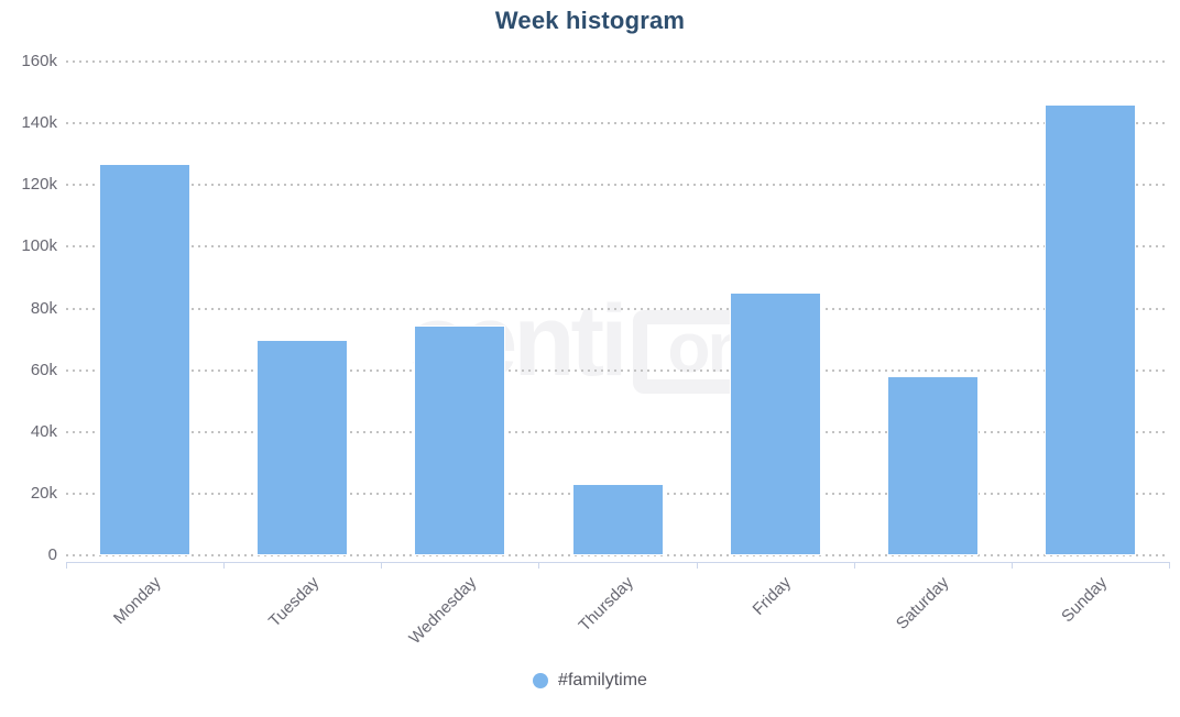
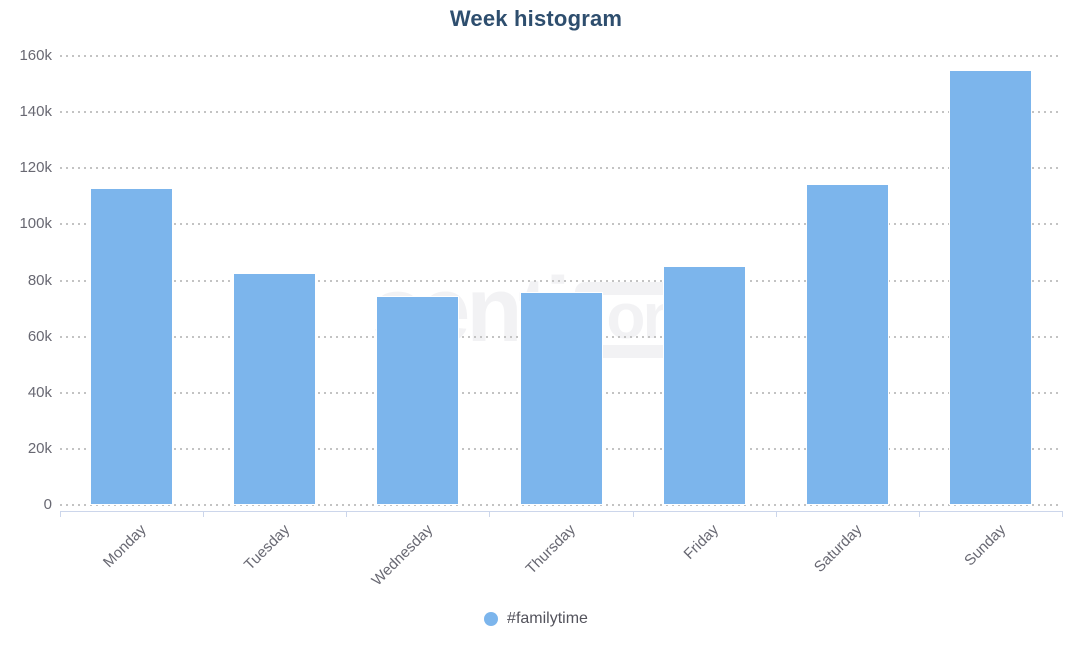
Monday: 127k -> 113k
Tuesday: 70k -> 82k
Thursday: 23k -> 76k
Saturday: 58k -> 114k
Sunday: 146k -> 155k
